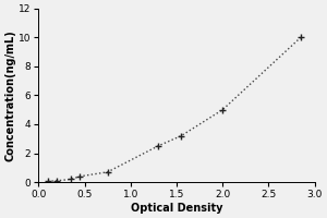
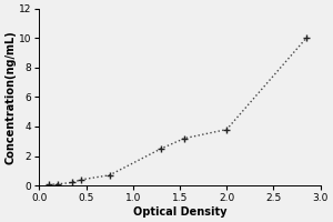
2.0: 5.0 -> 3.8
